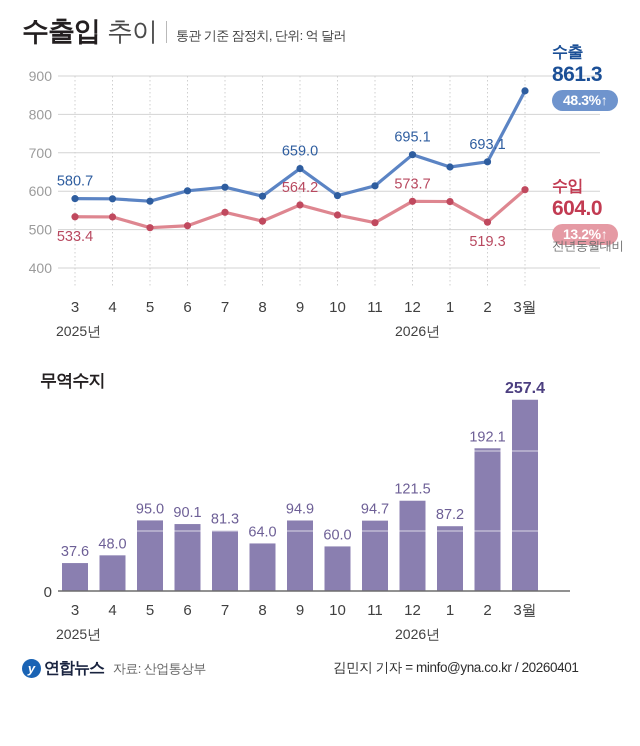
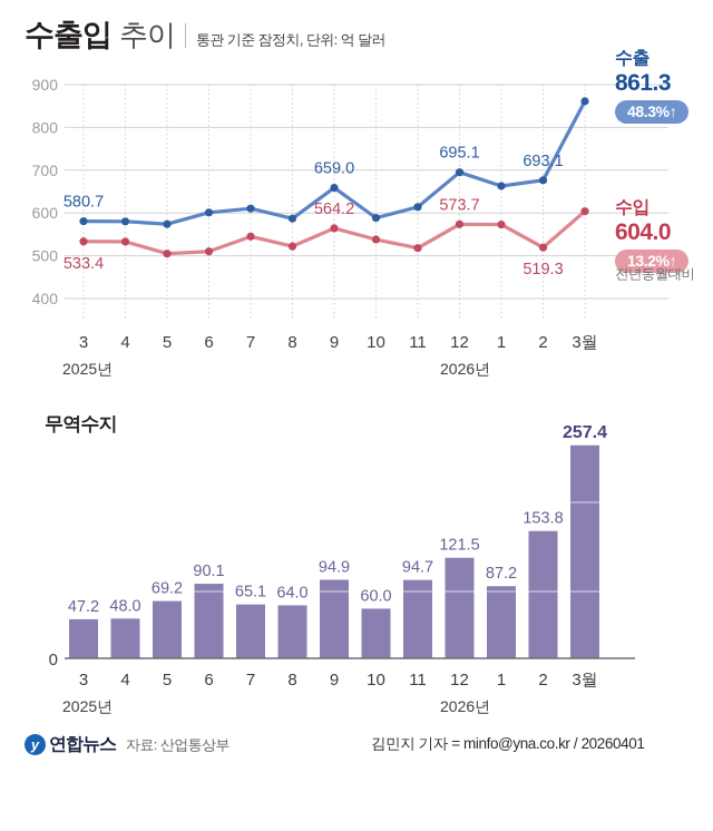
무역수지/3: 37.6 -> 47.2
무역수지/5: 95.0 -> 69.2
무역수지/7: 81.3 -> 65.1
무역수지/2: 192.1 -> 153.8
